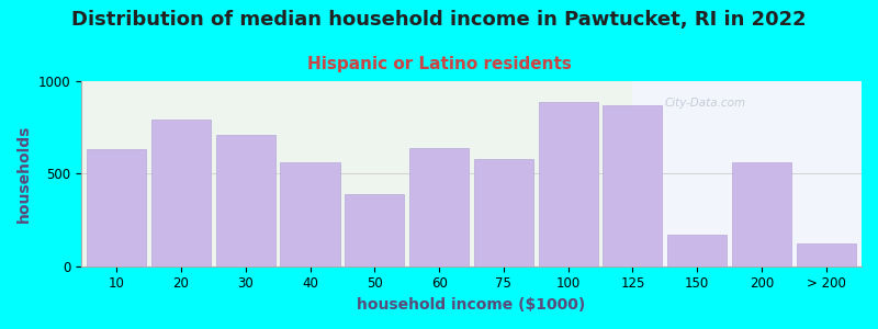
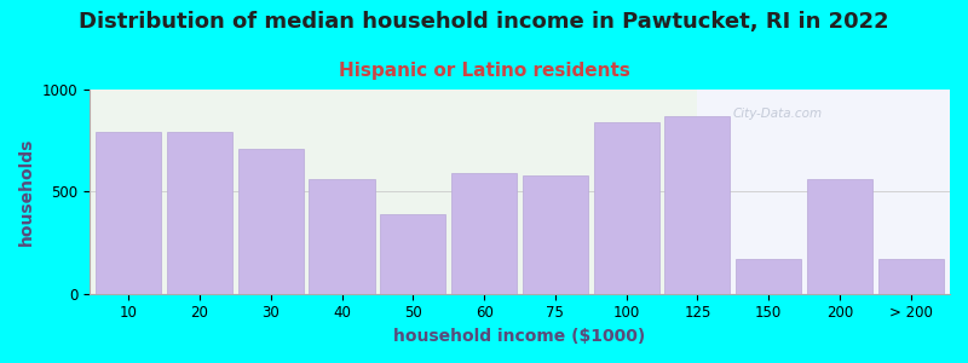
10: 630 -> 790
60: 640 -> 590
100: 890 -> 840
> 200: 120 -> 170
